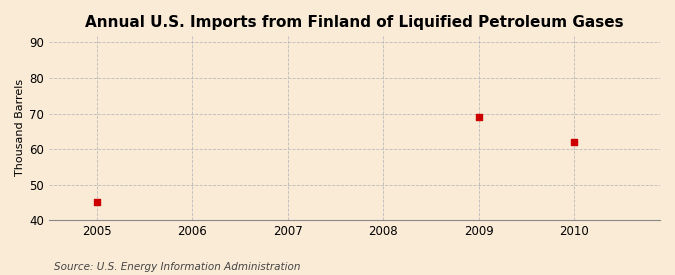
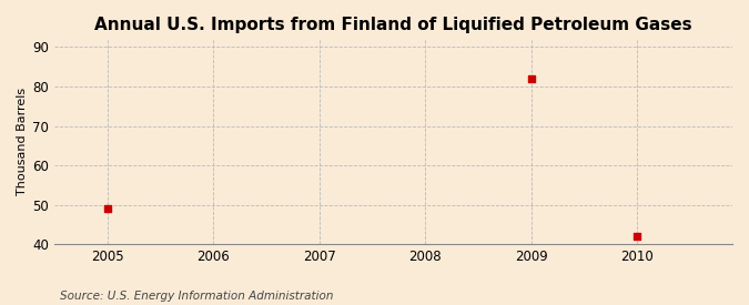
2005: 45 -> 49
2009: 69 -> 82
2010: 62 -> 42
